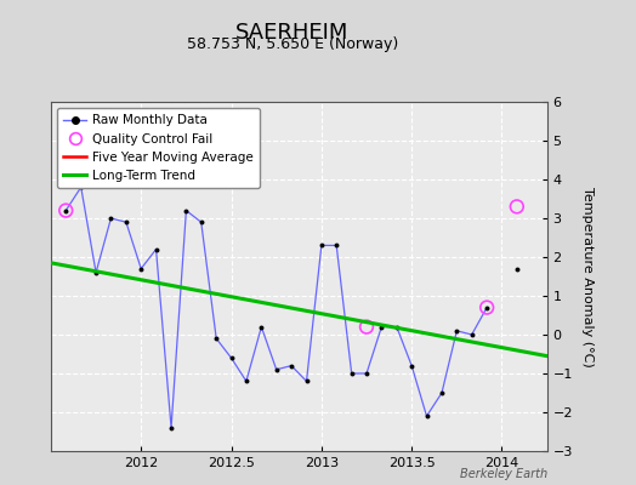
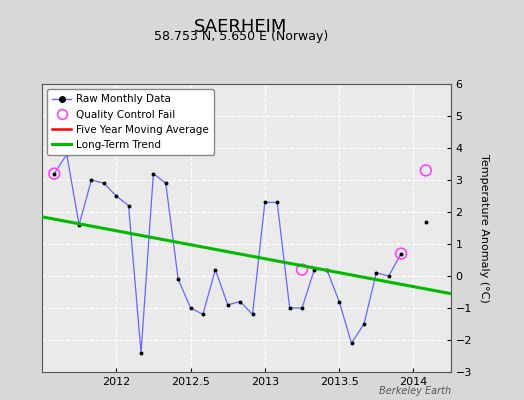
Raw Monthly Data/2012: 1.7 -> 2.5
Raw Monthly Data/2012.5: -0.6 -> -1.0
